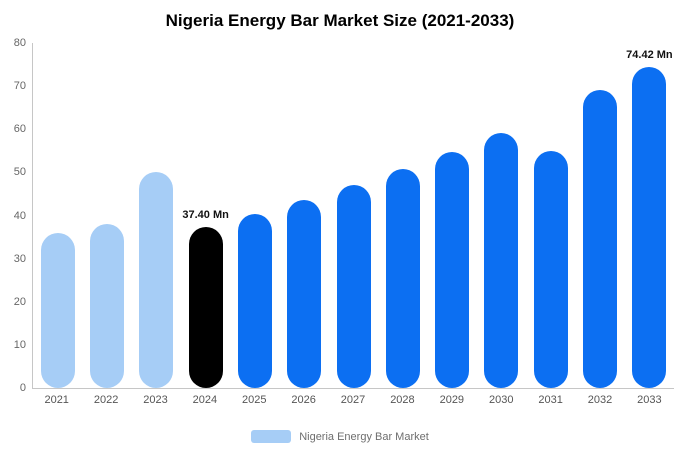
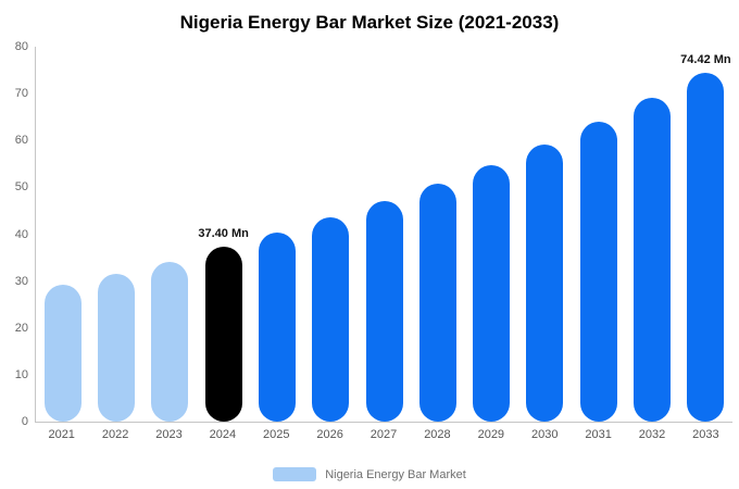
2021: 36 -> 29
2022: 38 -> 32
2023: 50 -> 34
2031: 55 -> 64
